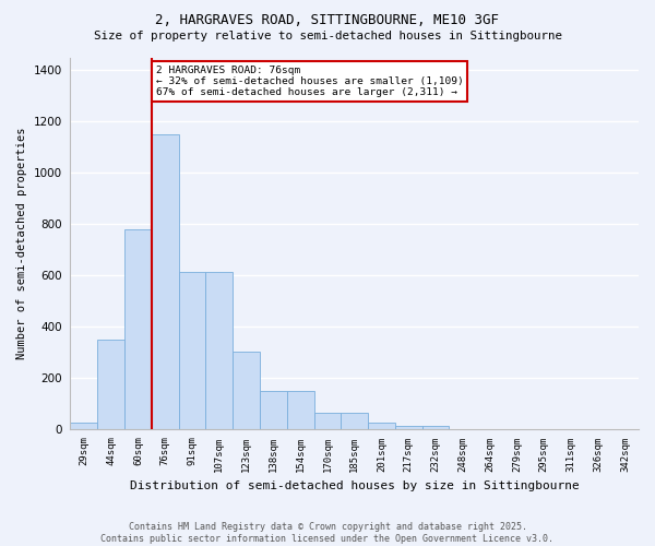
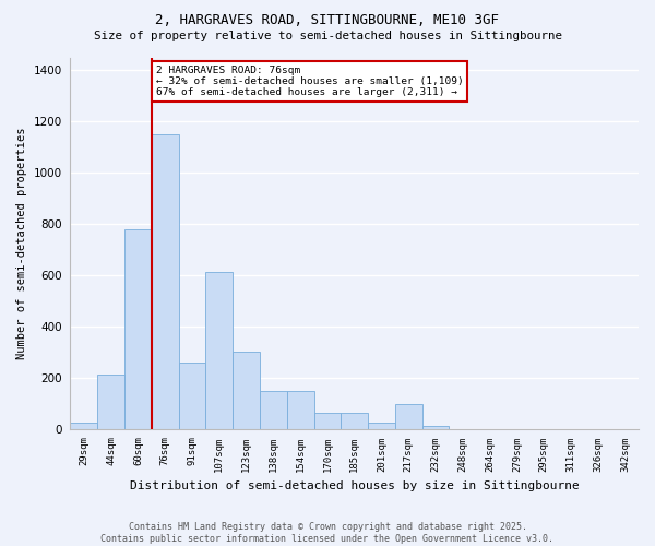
44sqm: 350 -> 215
91sqm: 615 -> 260
217sqm: 15 -> 100
